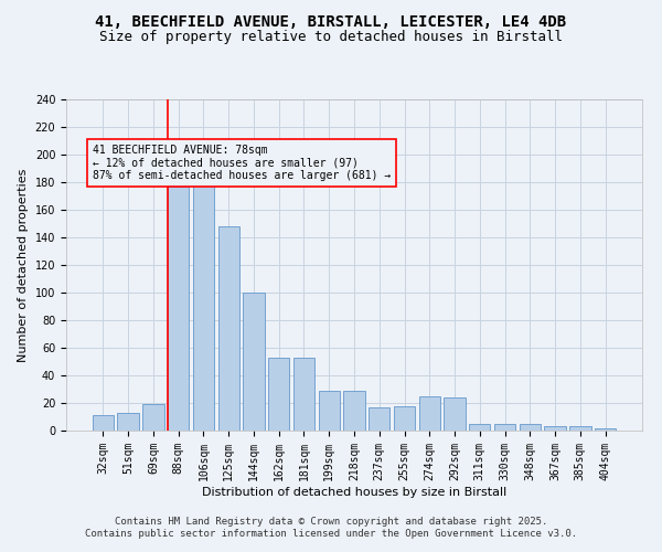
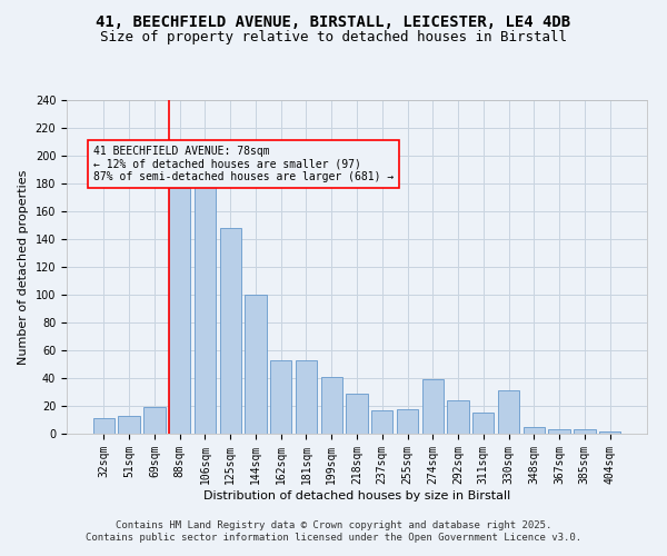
199sqm: 29 -> 41
274sqm: 25 -> 39
311sqm: 5 -> 15
330sqm: 5 -> 31
